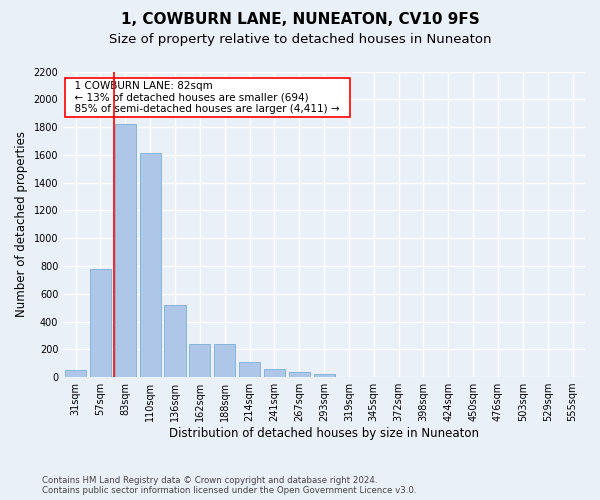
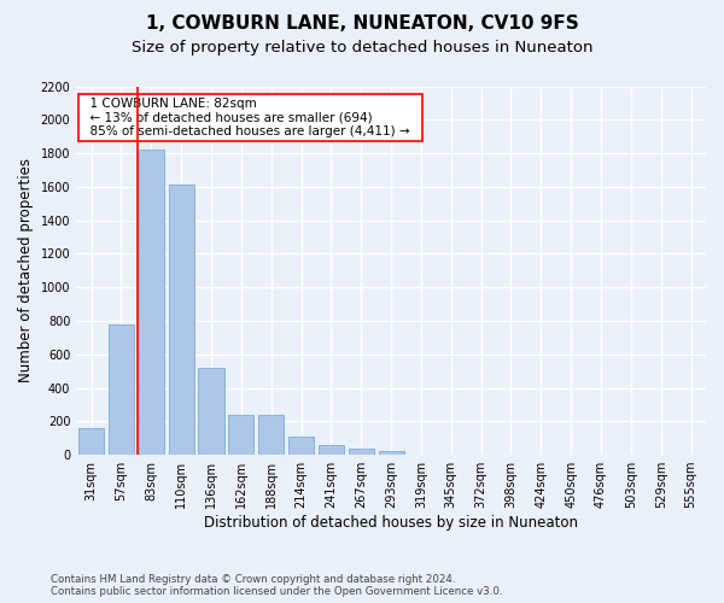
31sqm: 50 -> 160
